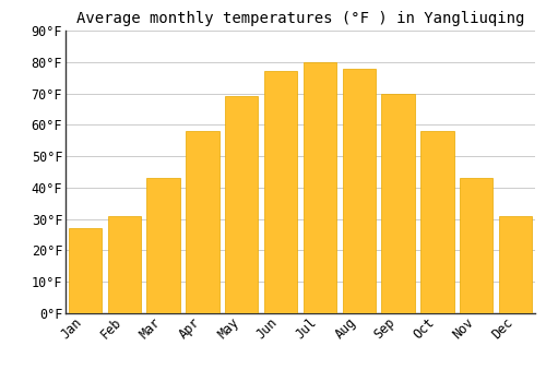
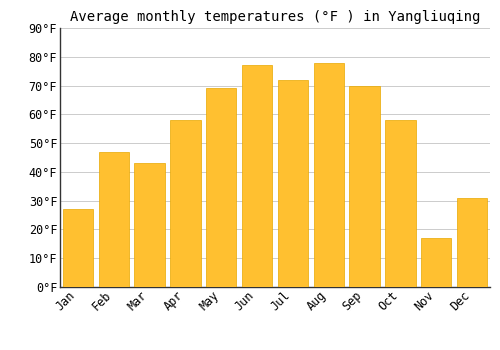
Feb: 31°F -> 47°F
Jul: 80°F -> 72°F
Nov: 43°F -> 17°F
